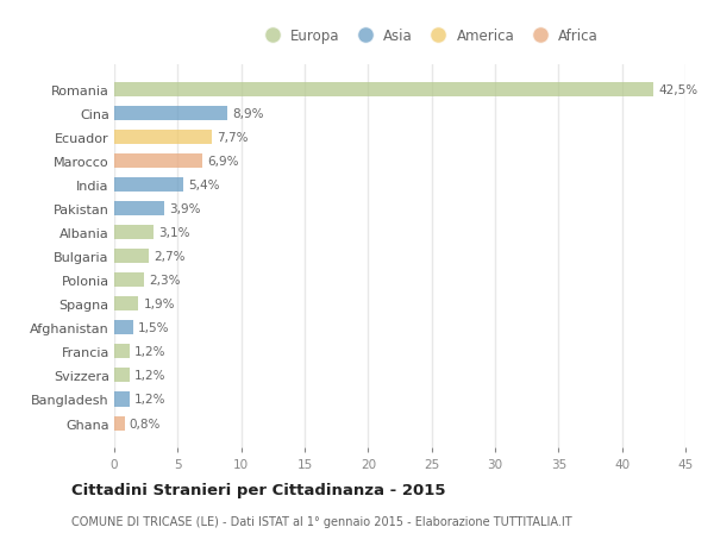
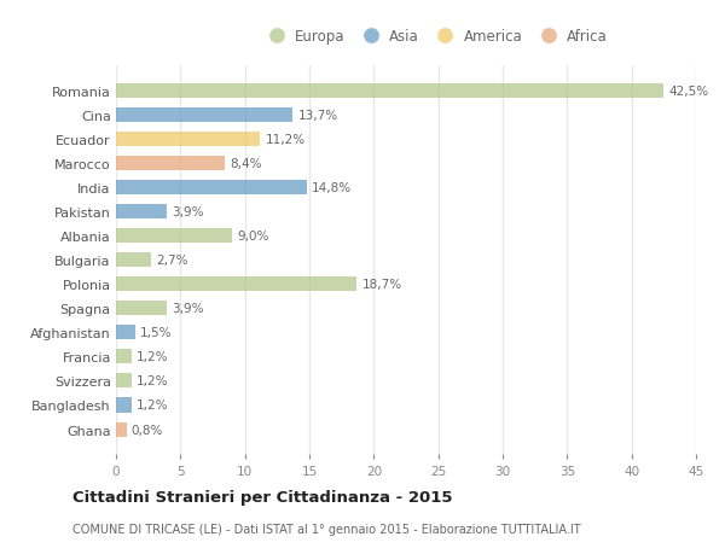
Cina: 8,9% -> 13,7%
Ecuador: 7,7% -> 11,2%
Marocco: 6,9% -> 8,4%
India: 5,4% -> 14,8%
Albania: 3,1% -> 9,0%
Polonia: 2,3% -> 18,7%
Spagna: 1,9% -> 3,9%
